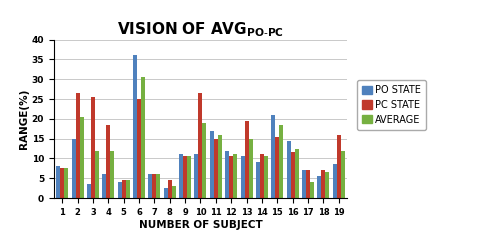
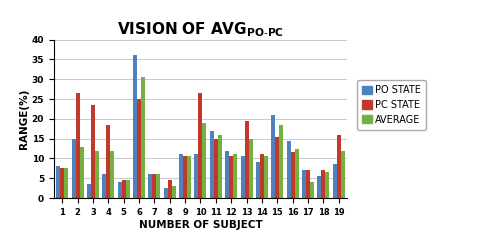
AVERAGE/2: 20.5 -> 13.0
PC STATE/3: 25.5 -> 23.5
